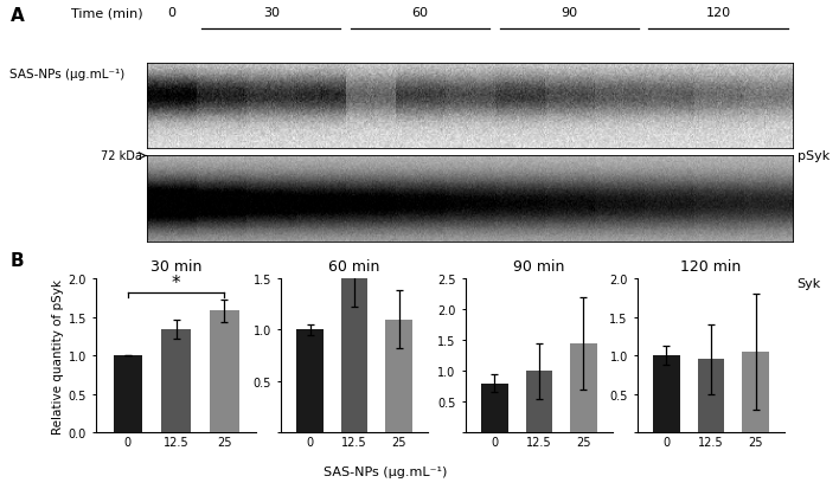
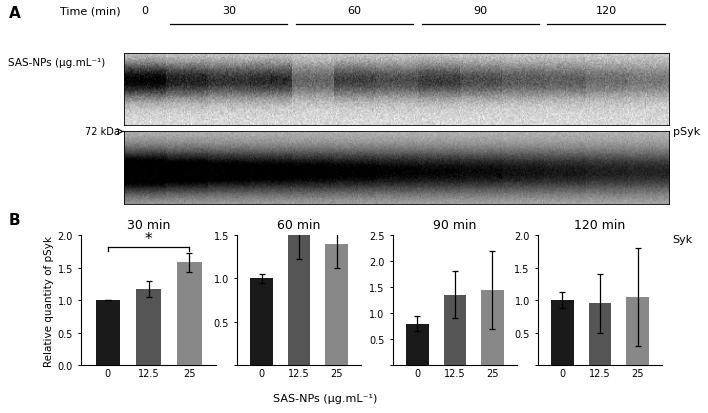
30 min/12.5: 1.34 -> 1.17
60 min/25: 1.1 -> 1.4
90 min/12.5: 1.00 -> 1.35
